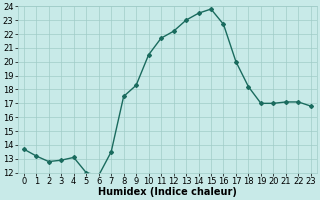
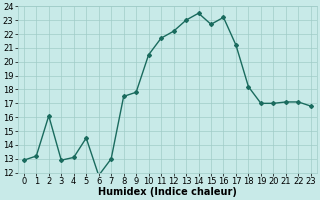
0: 13.7 -> 12.9
2: 12.8 -> 16.1
5: 12.0 -> 14.5
7: 13.5 -> 13.0
9: 18.3 -> 17.8
15: 23.8 -> 22.7
16: 22.7 -> 23.2
17: 20.0 -> 21.2
